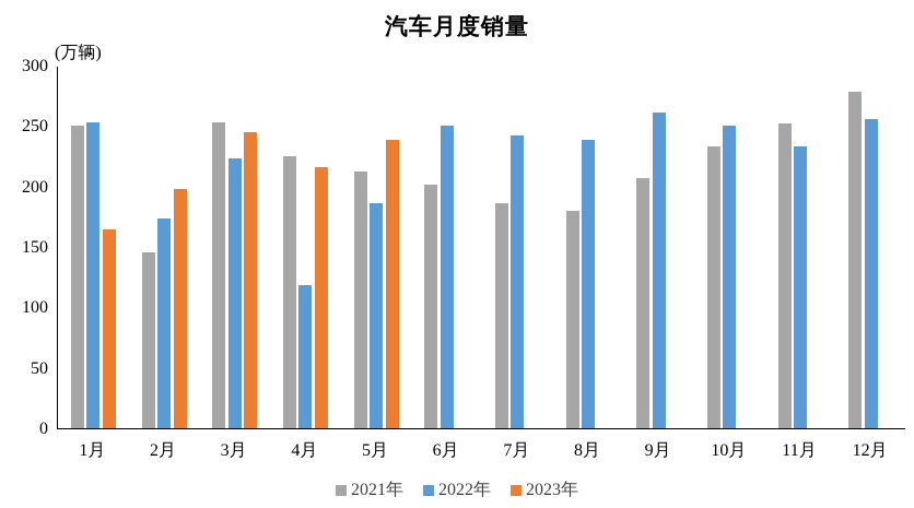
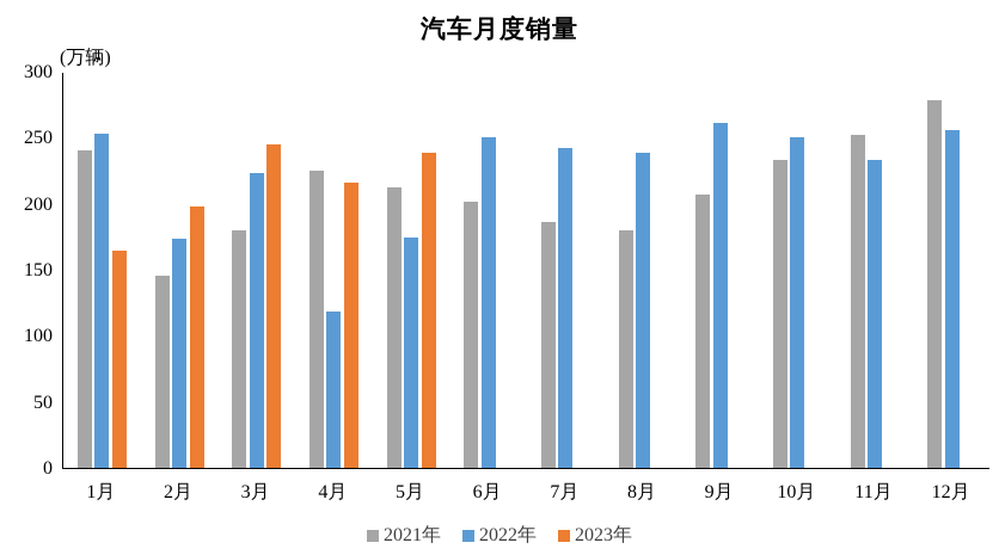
2021年/1月: 250 -> 240
2021年/3月: 253 -> 180
2022年/5月: 186 -> 174
